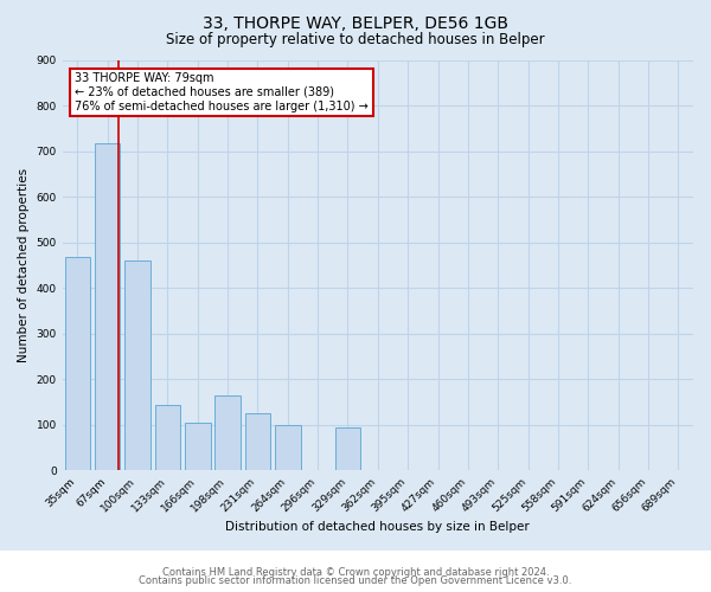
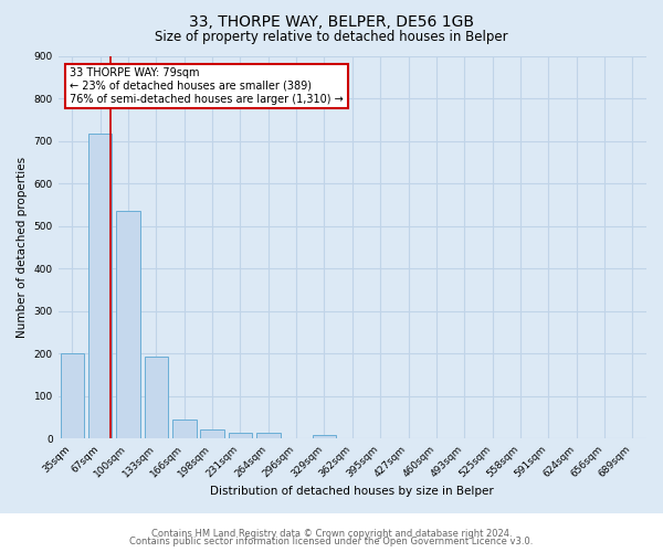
35sqm: 470 -> 200
100sqm: 460 -> 537
133sqm: 145 -> 193
166sqm: 105 -> 46
198sqm: 165 -> 21
231sqm: 125 -> 13
264sqm: 100 -> 13
329sqm: 95 -> 10
